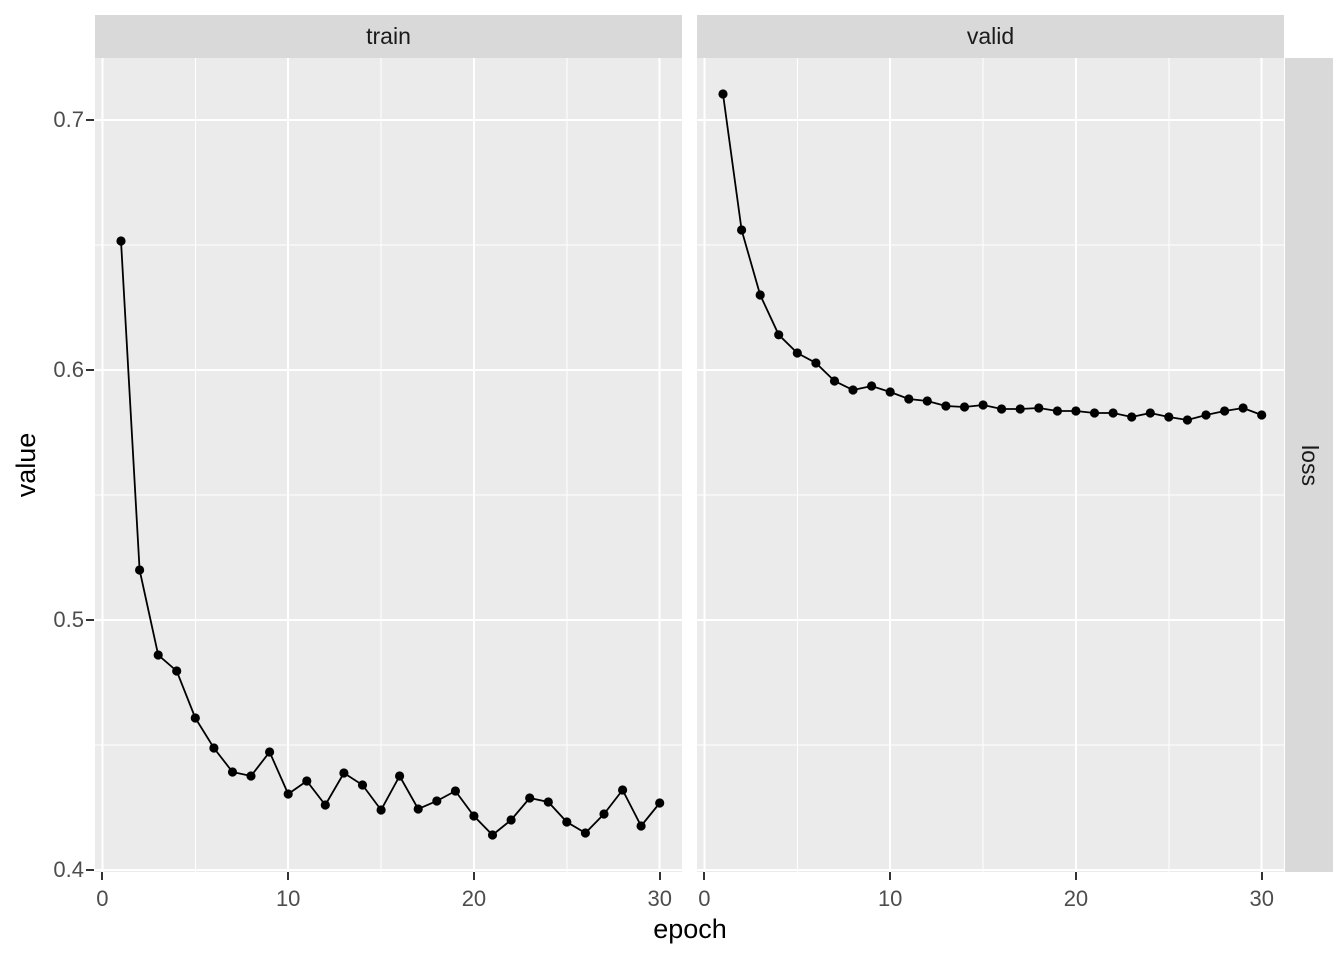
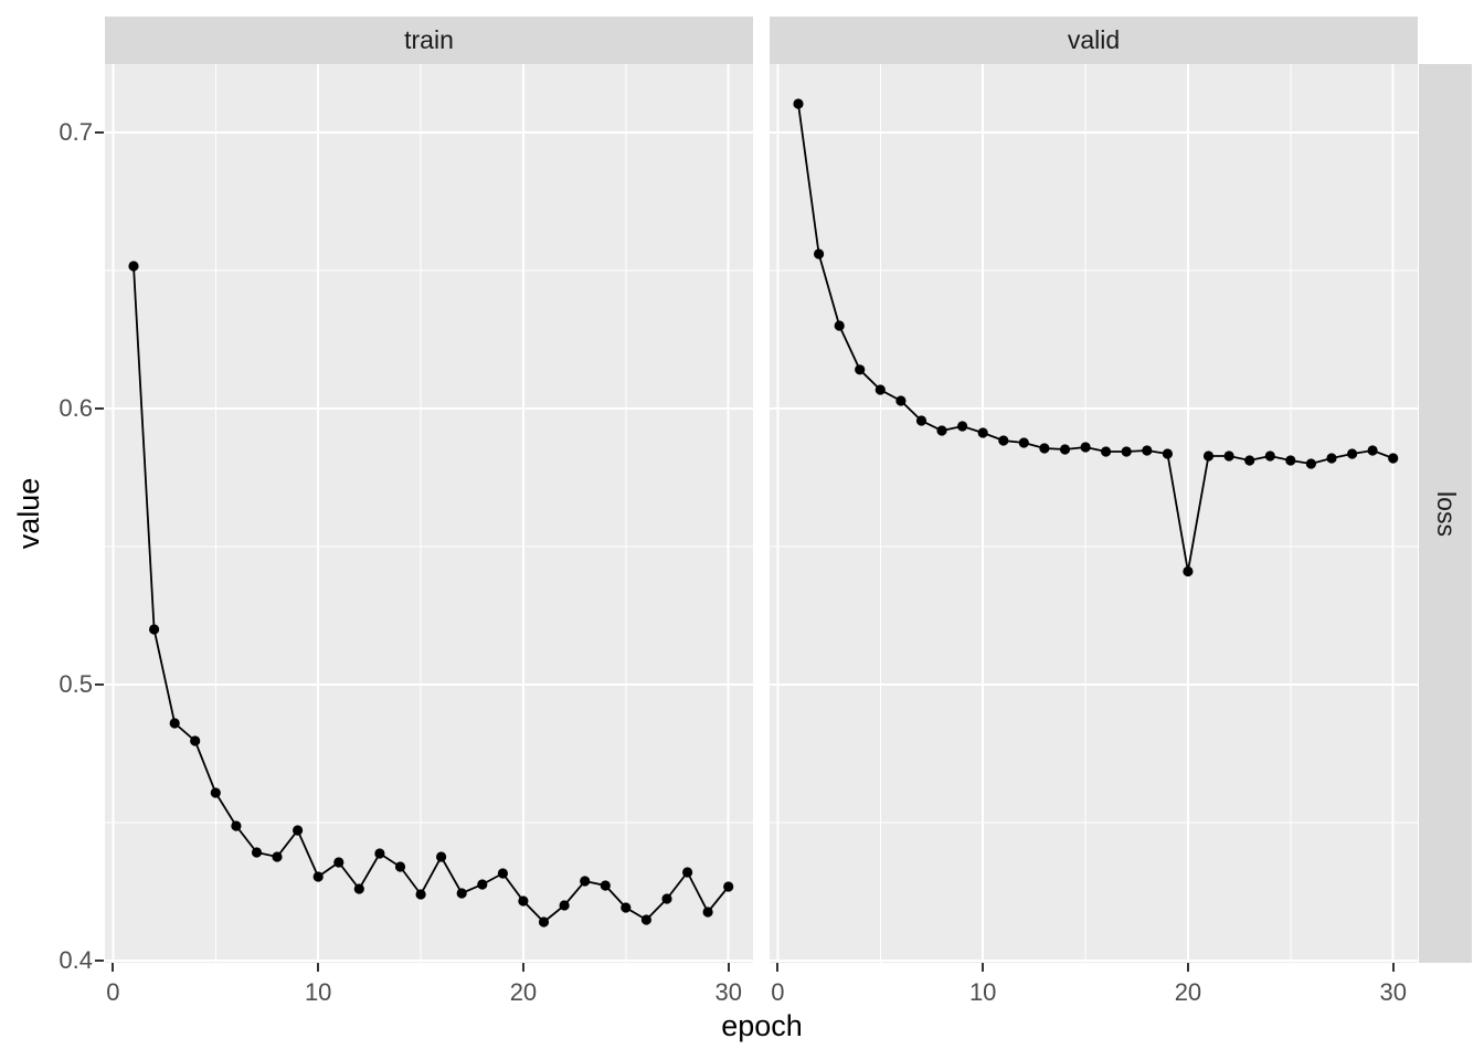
valid/20: 0.584 -> 0.541
